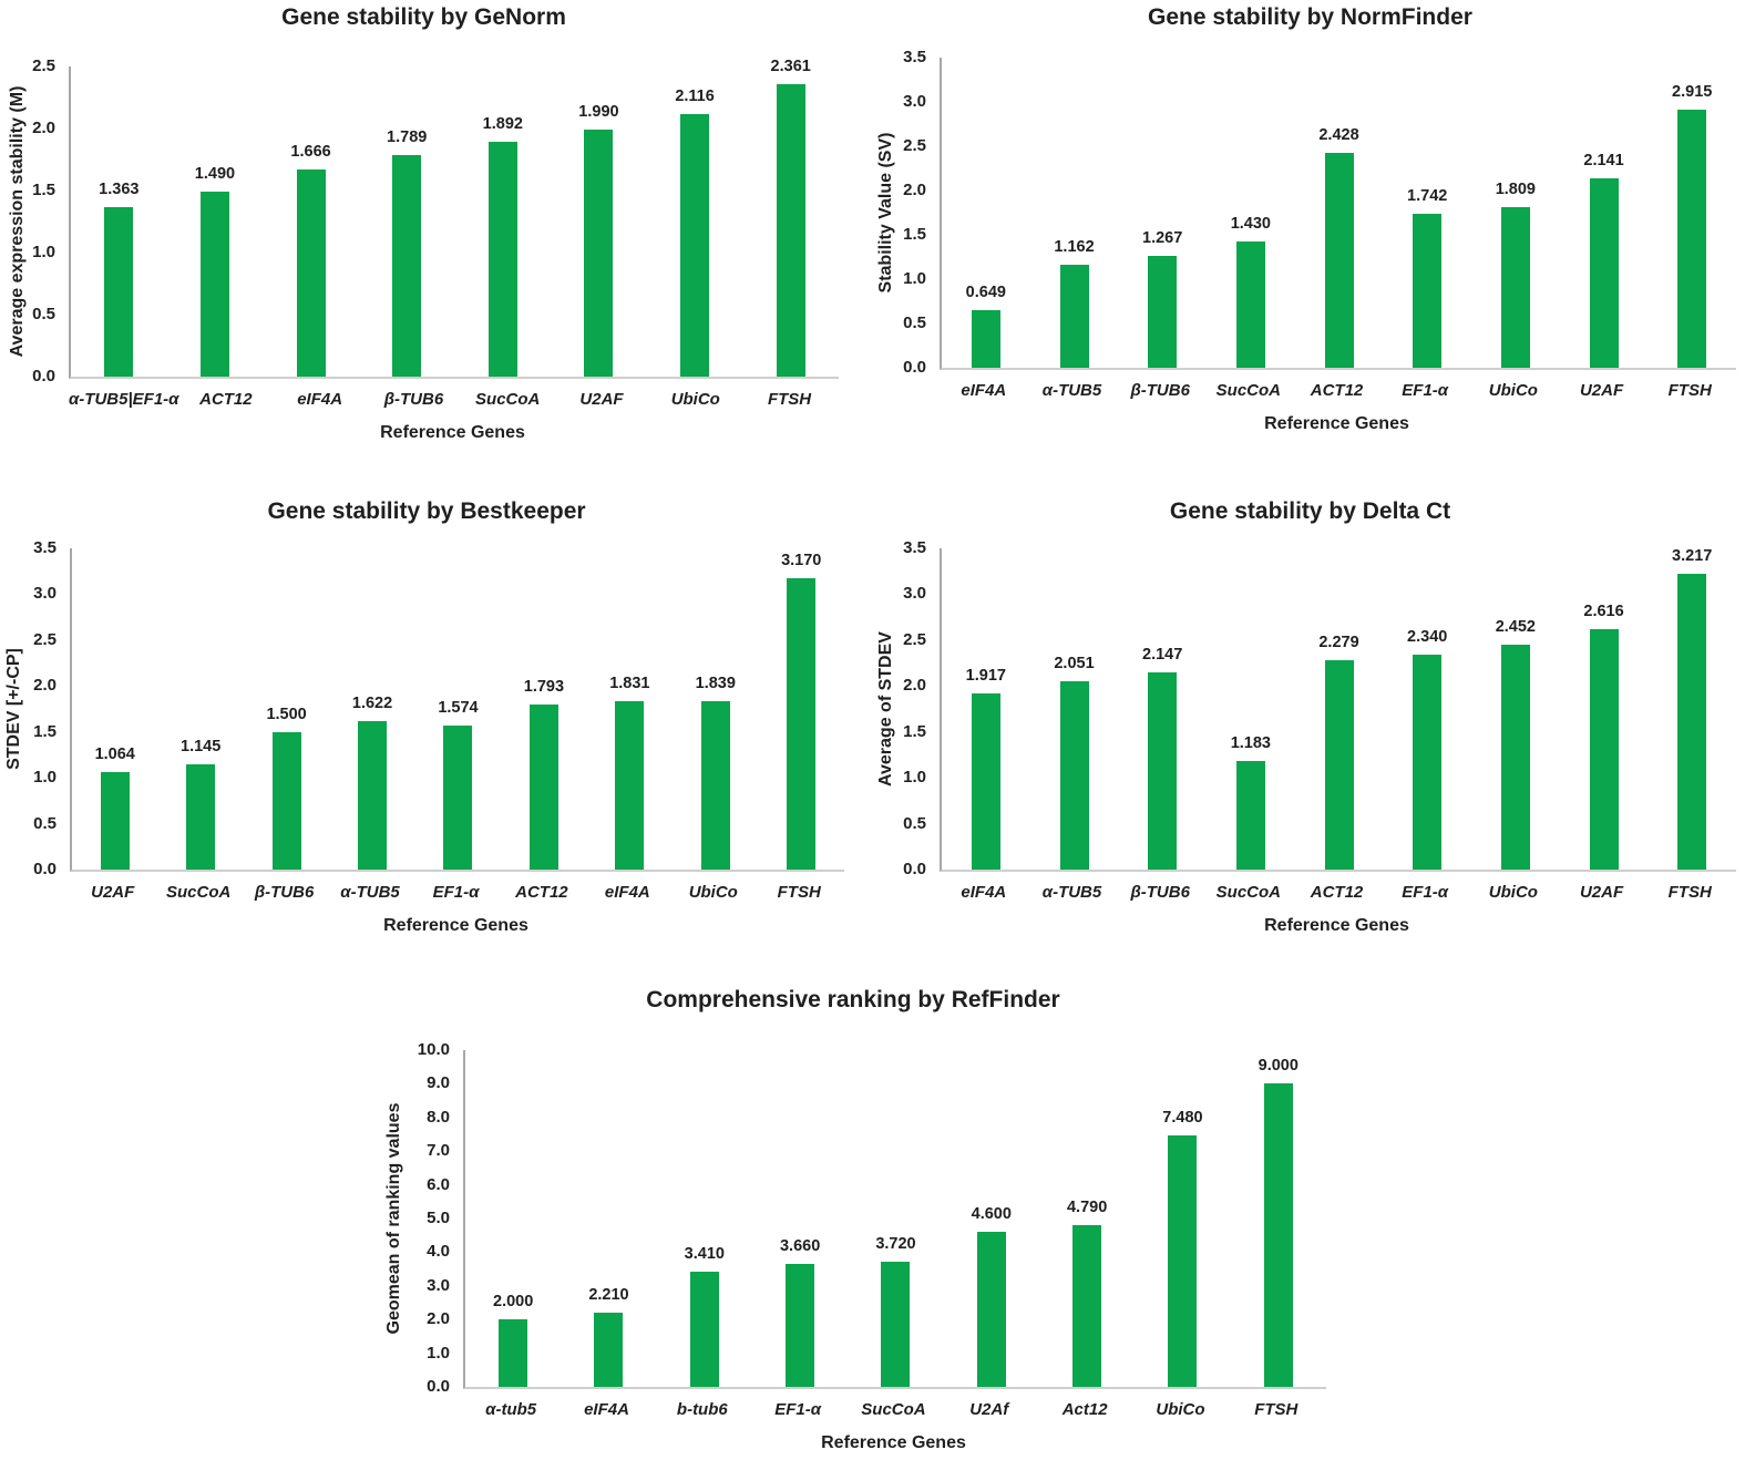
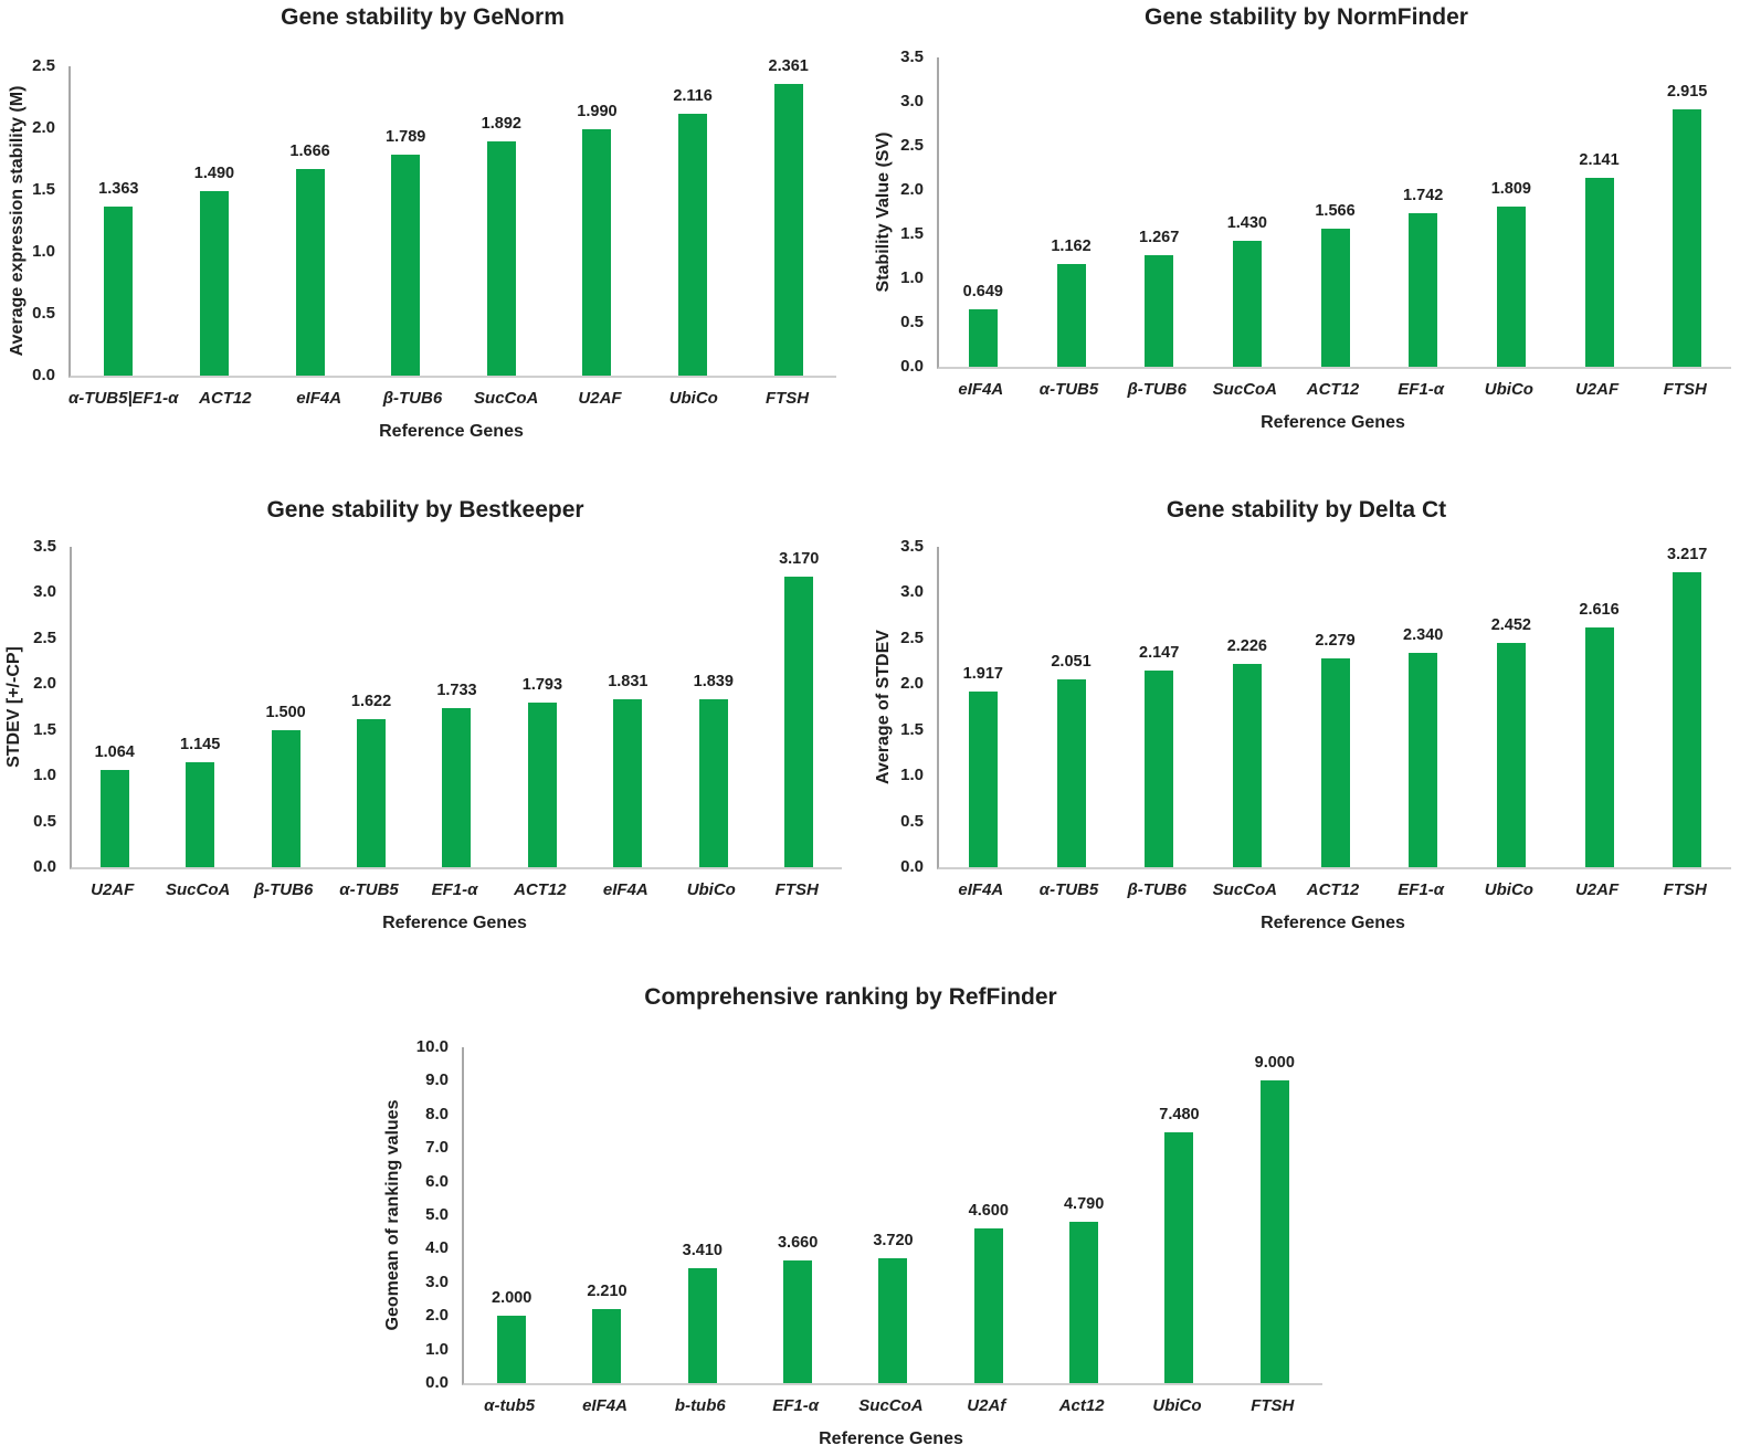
Gene stability by NormFinder/ACT12: 2.428 -> 1.566
Gene stability by Bestkeeper/EF1-α: 1.574 -> 1.733
Gene stability by Delta Ct/SucCoA: 1.183 -> 2.226
